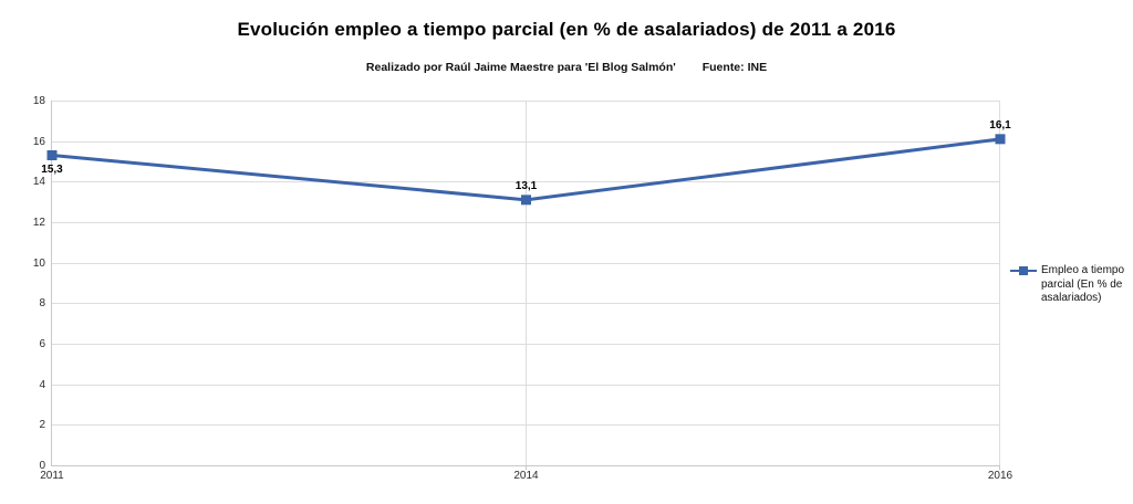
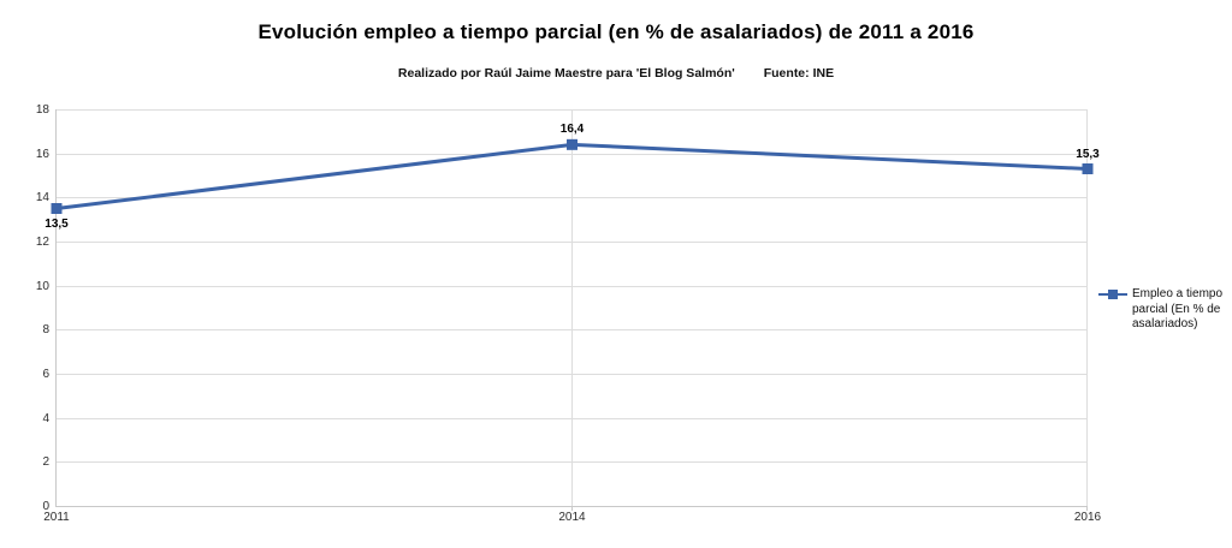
2011: 15,3 -> 13,5
2014: 13,1 -> 16,4
2016: 16,1 -> 15,3
